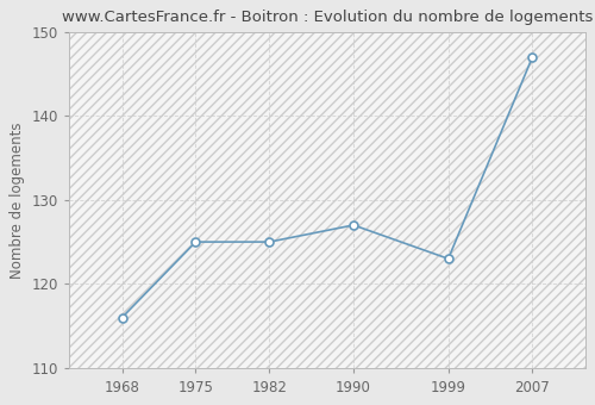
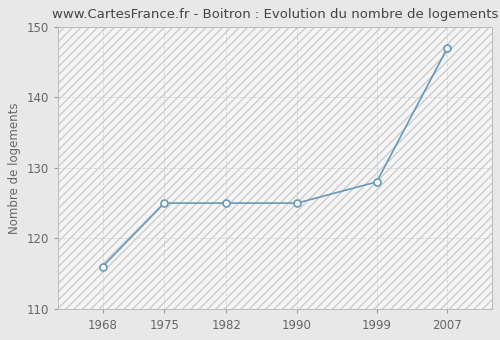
1990: 127 -> 125
1999: 123 -> 128
